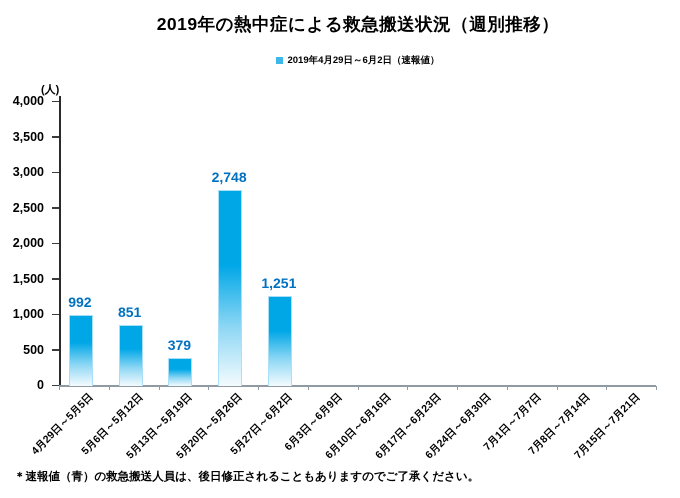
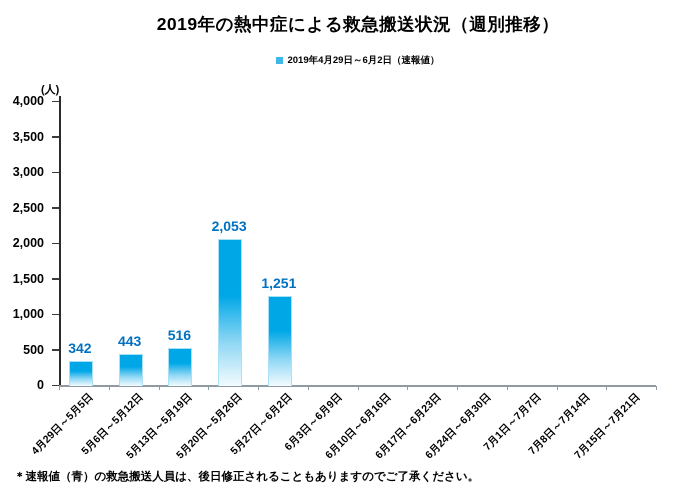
4月29日～5月5日: 992 -> 342
5月6日～5月12日: 851 -> 443
5月13日～5月19日: 379 -> 516
5月20日～5月26日: 2,748 -> 2,053
